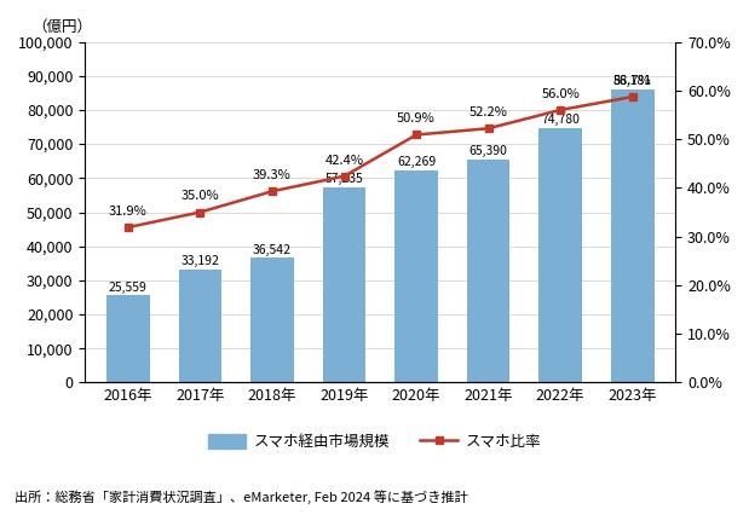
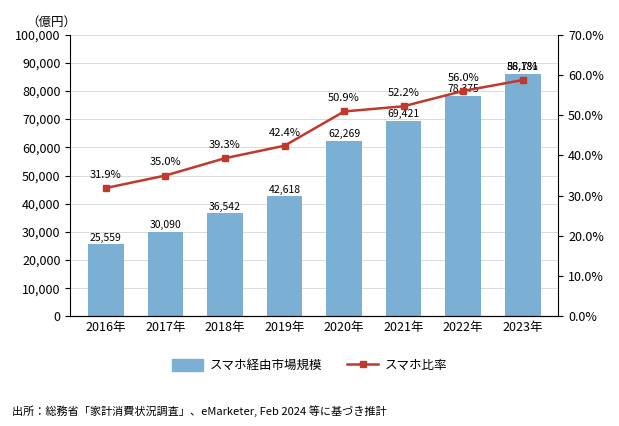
スマホ経由市場規模/2017年: 33,192 -> 30,090
スマホ経由市場規模/2019年: 57,235 -> 42,618
スマホ経由市場規模/2021年: 65,390 -> 69,421
スマホ経由市場規模/2022年: 74,780 -> 78,375
